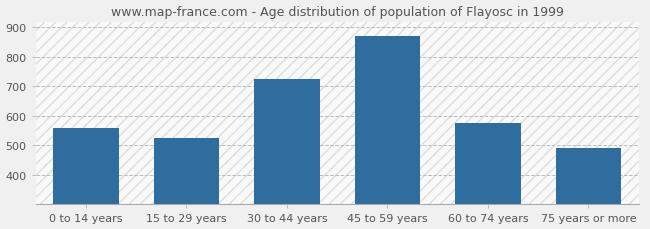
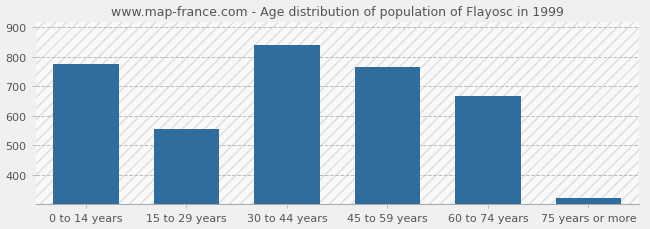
0 to 14 years: 560 -> 775
15 to 29 years: 525 -> 555
30 to 44 years: 725 -> 840
45 to 59 years: 870 -> 765
60 to 74 years: 575 -> 668
75 years or more: 490 -> 322
